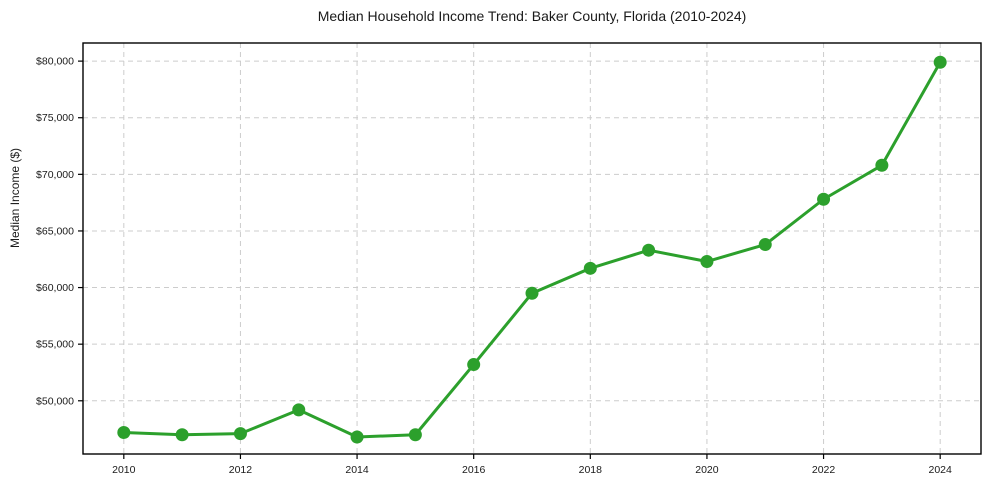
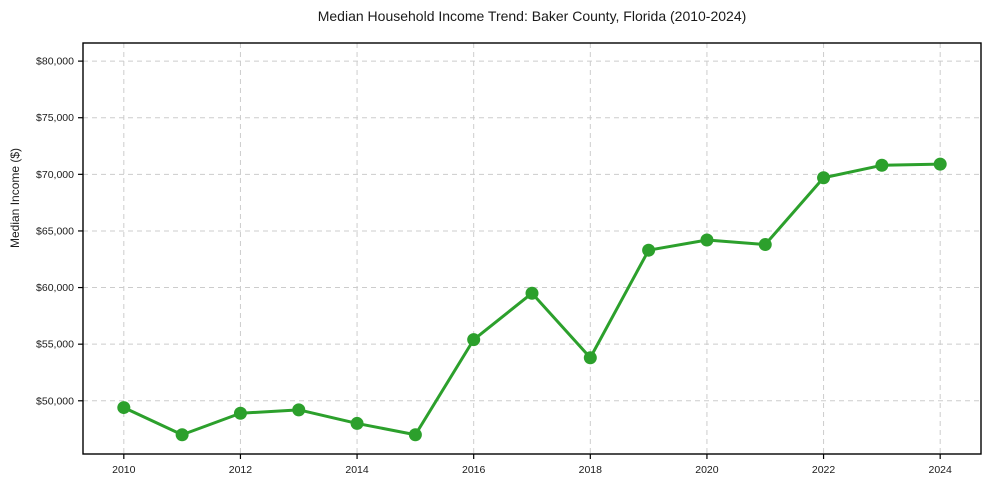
2010: $47200 -> $49400
2012: $47100 -> $48900
2014: $46800 -> $48000
2016: $53200 -> $55400
2018: $61700 -> $53800
2020: $62300 -> $64200
2022: $67800 -> $69700
2024: $79900 -> $70900
